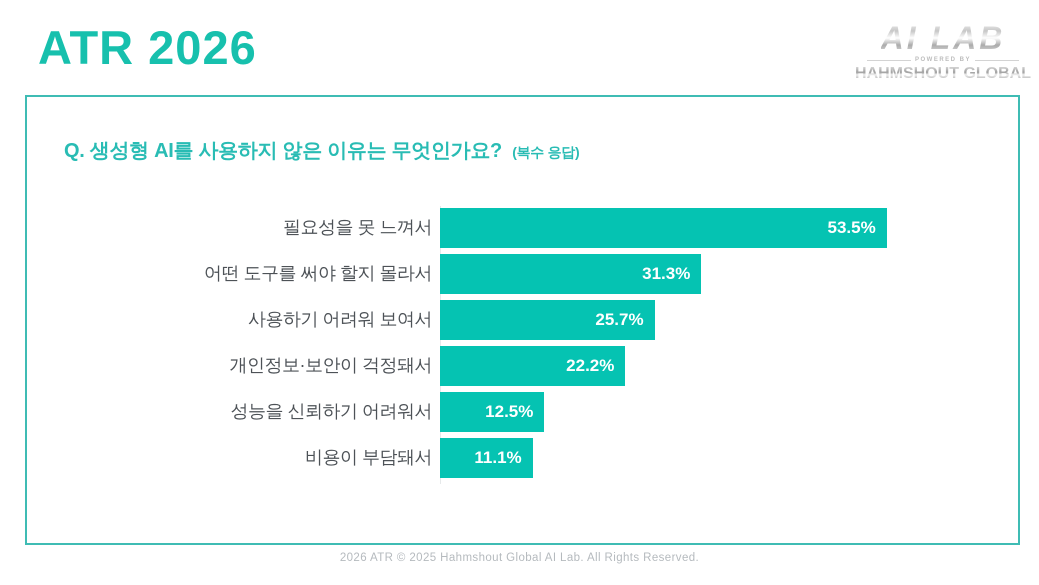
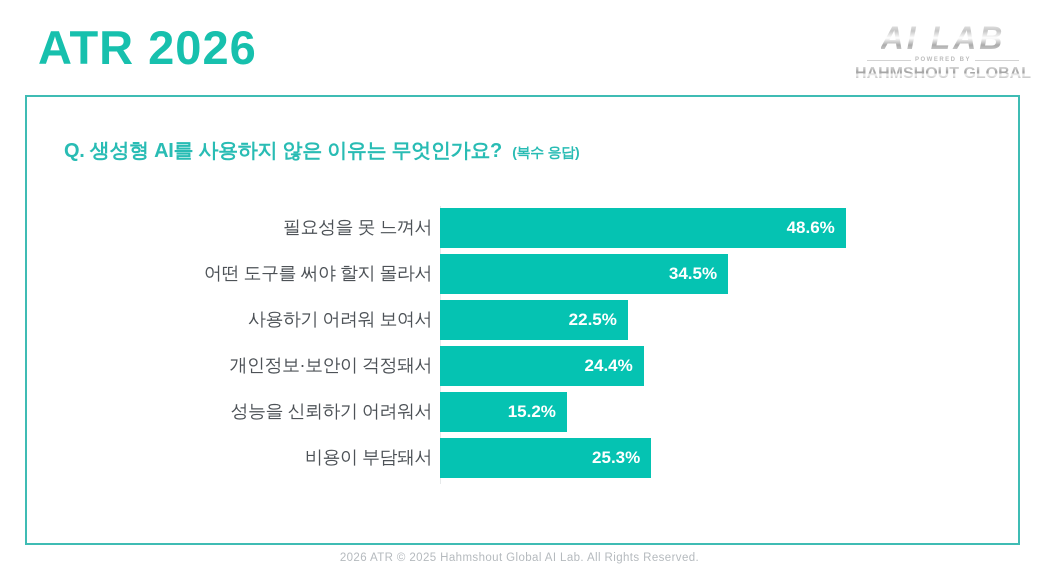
필요성을 못 느껴서: 53.5% -> 48.6%
어떤 도구를 써야 할지 몰라서: 31.3% -> 34.5%
사용하기 어려워 보여서: 25.7% -> 22.5%
개인정보·보안이 걱정돼서: 22.2% -> 24.4%
성능을 신뢰하기 어려워서: 12.5% -> 15.2%
비용이 부담돼서: 11.1% -> 25.3%
